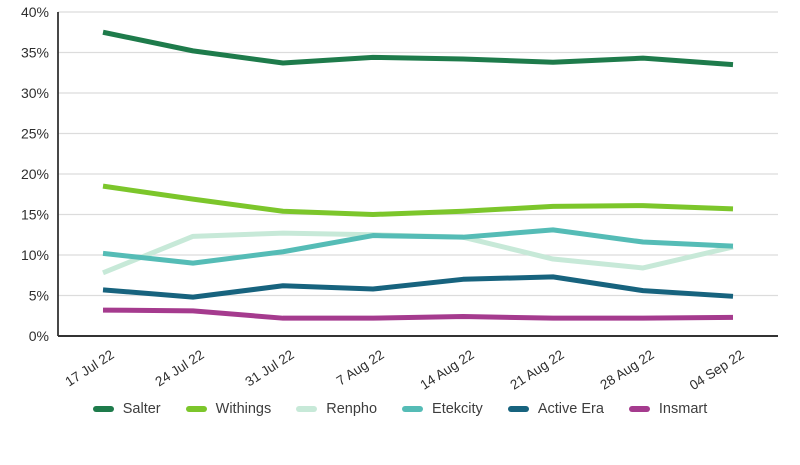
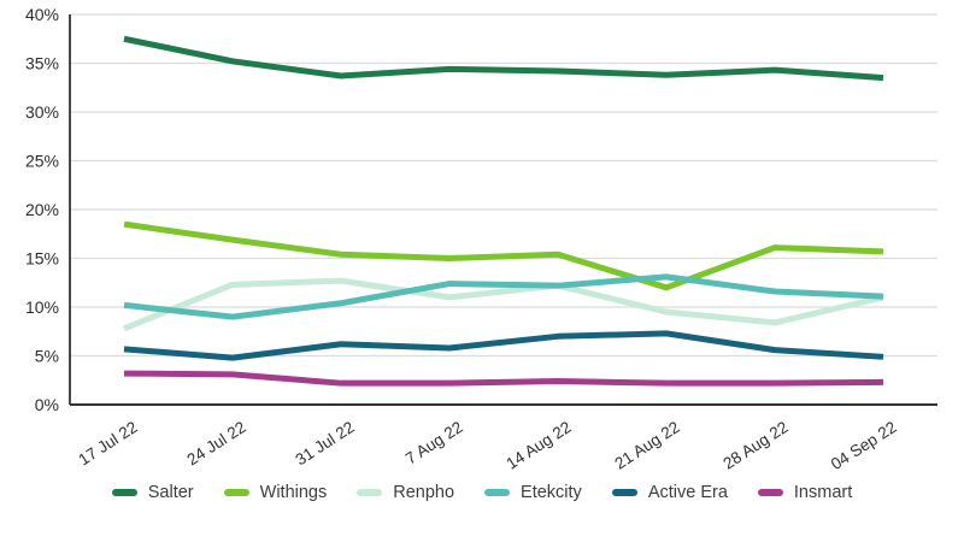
Renpho/7 Aug 22: 12% -> 11%
Withings/21 Aug 22: 16% -> 12%
